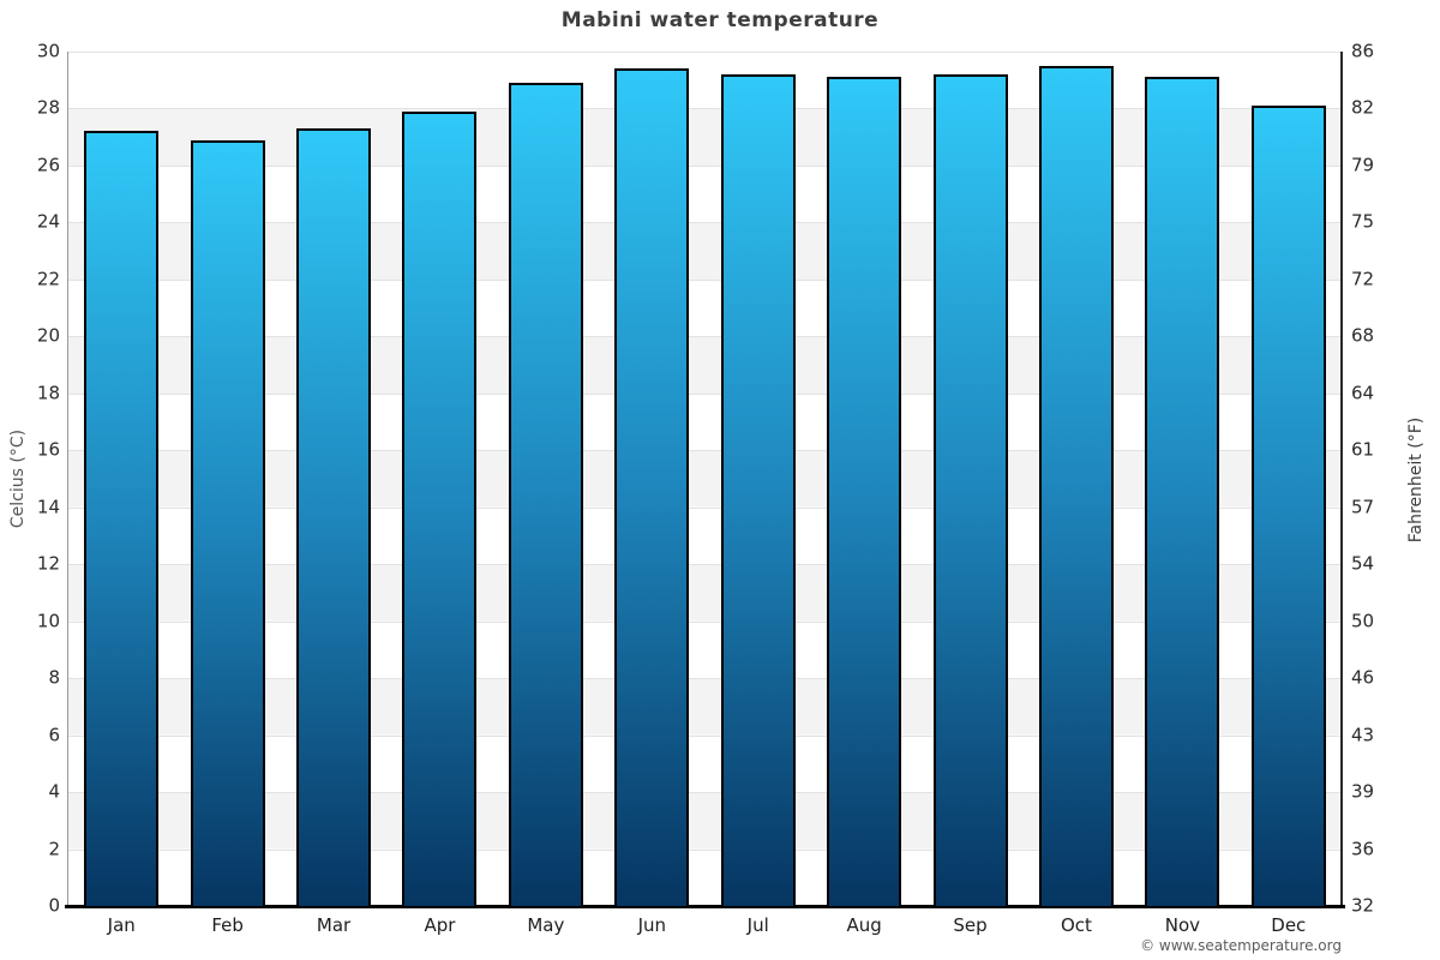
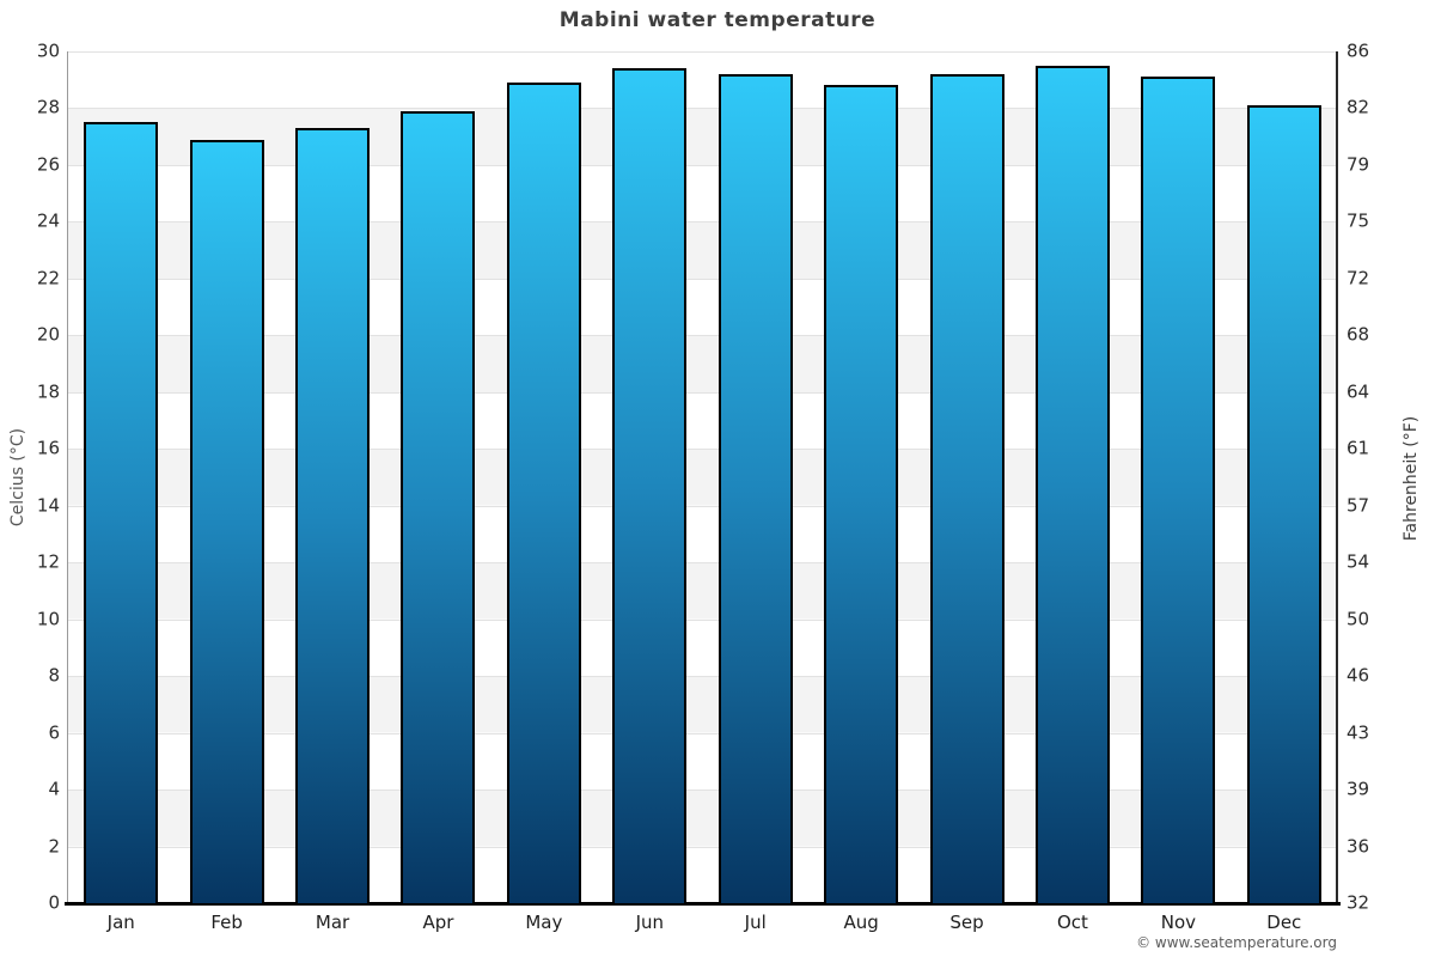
Jan: 27.2 -> 27.5
Aug: 29.1 -> 28.8
